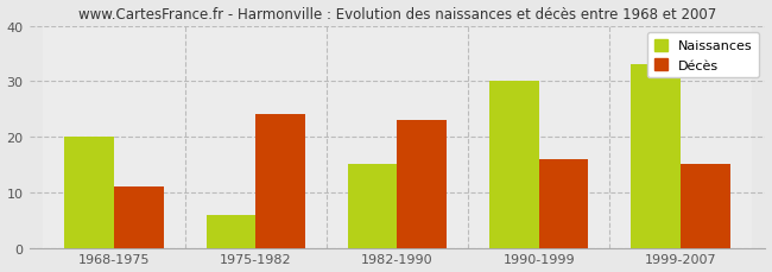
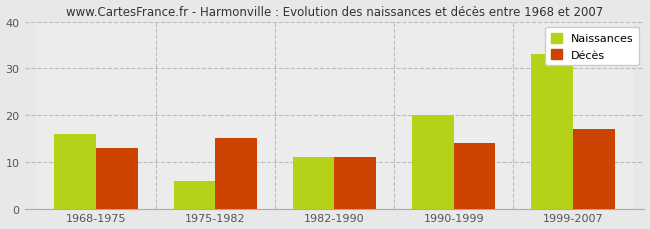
Naissances/1968-1975: 20 -> 16
Décès/1968-1975: 11 -> 13
Décès/1975-1982: 24 -> 15
Naissances/1982-1990: 15 -> 11
Décès/1982-1990: 23 -> 11
Naissances/1990-1999: 30 -> 20
Décès/1990-1999: 16 -> 14
Décès/1999-2007: 15 -> 17
